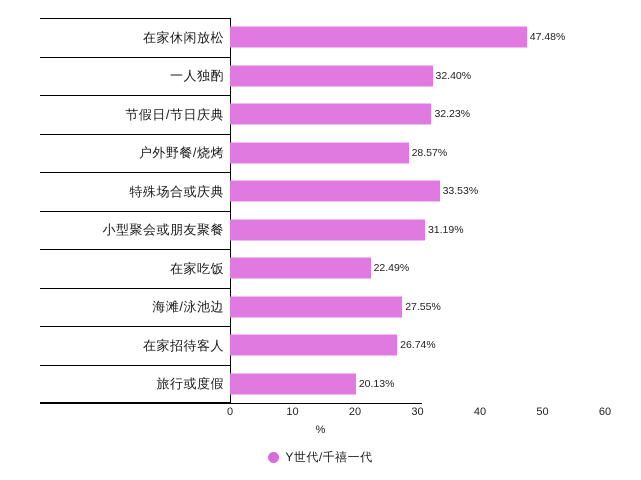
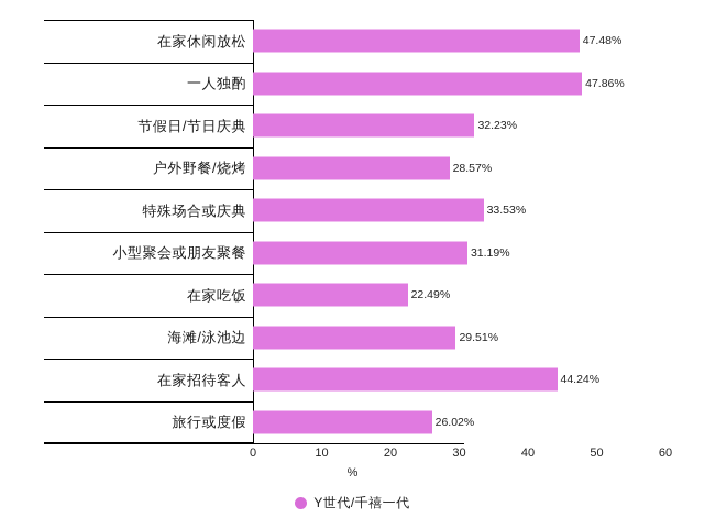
一人独酌: 32.40% -> 47.86%
海滩/泳池边: 27.55% -> 29.51%
在家招待客人: 26.74% -> 44.24%
旅行或度假: 20.13% -> 26.02%
